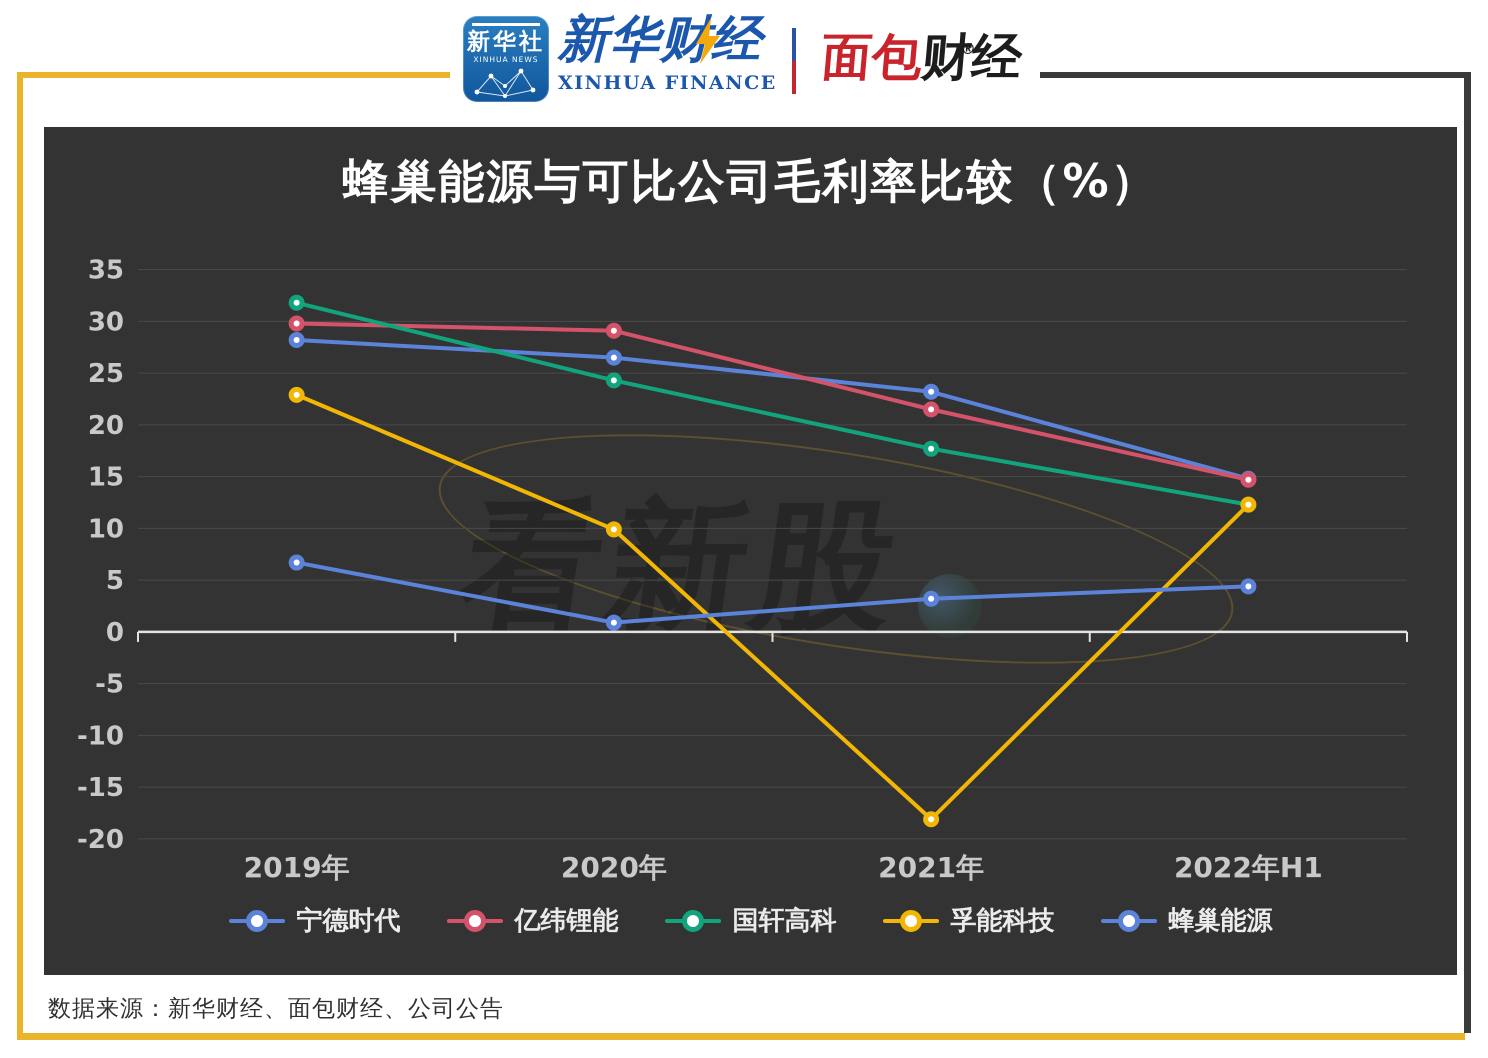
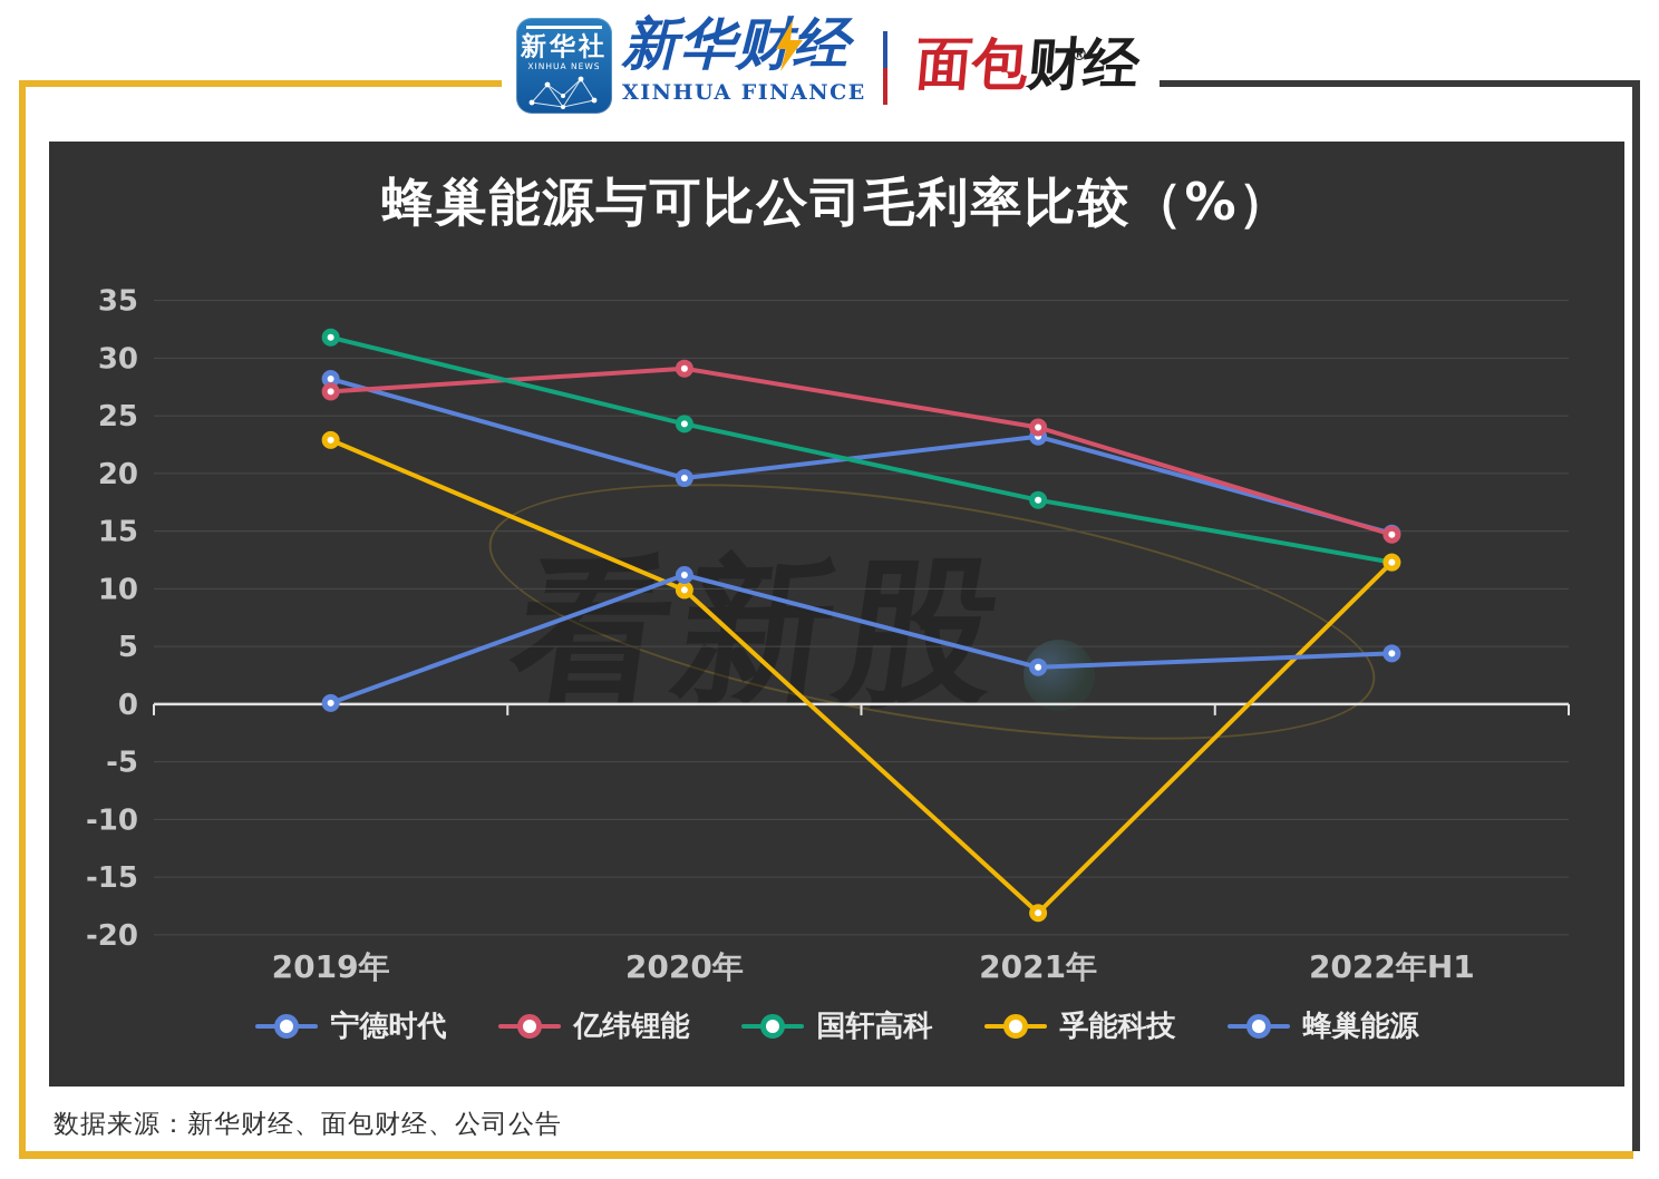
亿纬锂能/2019年: 29.8 -> 27.1
蜂巢能源/2019年: 6.7 -> 0.1
宁德时代/2020年: 26.5 -> 19.6
蜂巢能源/2020年: 0.9 -> 11.2
亿纬锂能/2021年: 21.5 -> 24.0
